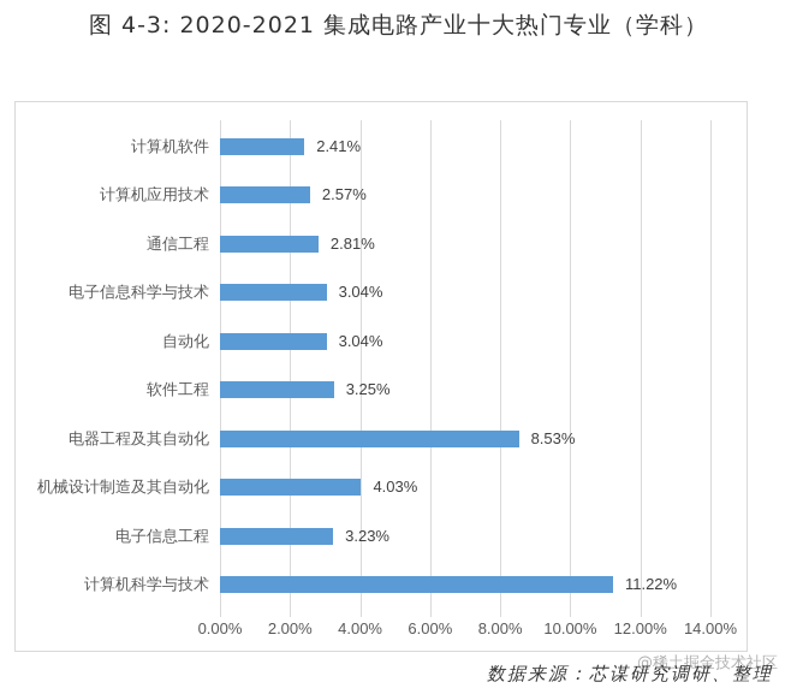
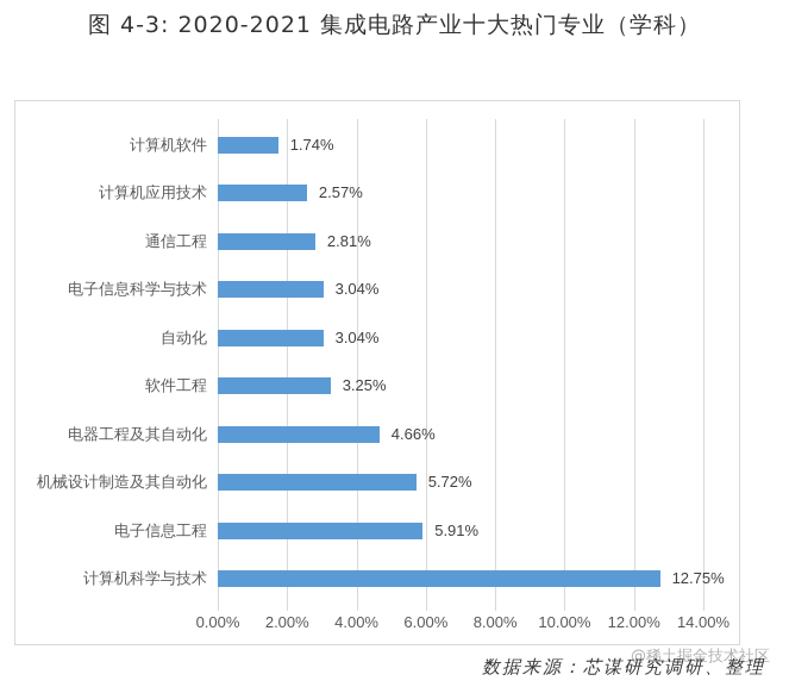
计算机软件: 2.41% -> 1.74%
电器工程及其自动化: 8.53% -> 4.66%
机械设计制造及其自动化: 4.03% -> 5.72%
电子信息工程: 3.23% -> 5.91%
计算机科学与技术: 11.22% -> 12.75%
